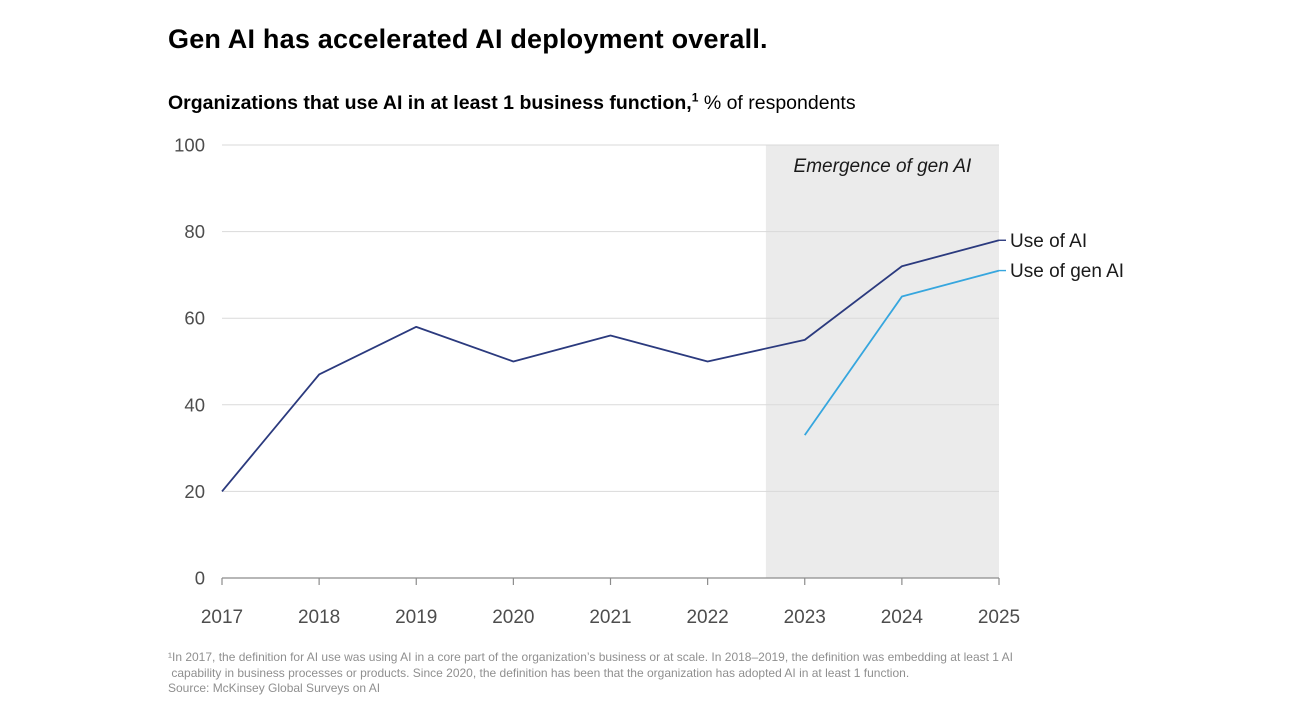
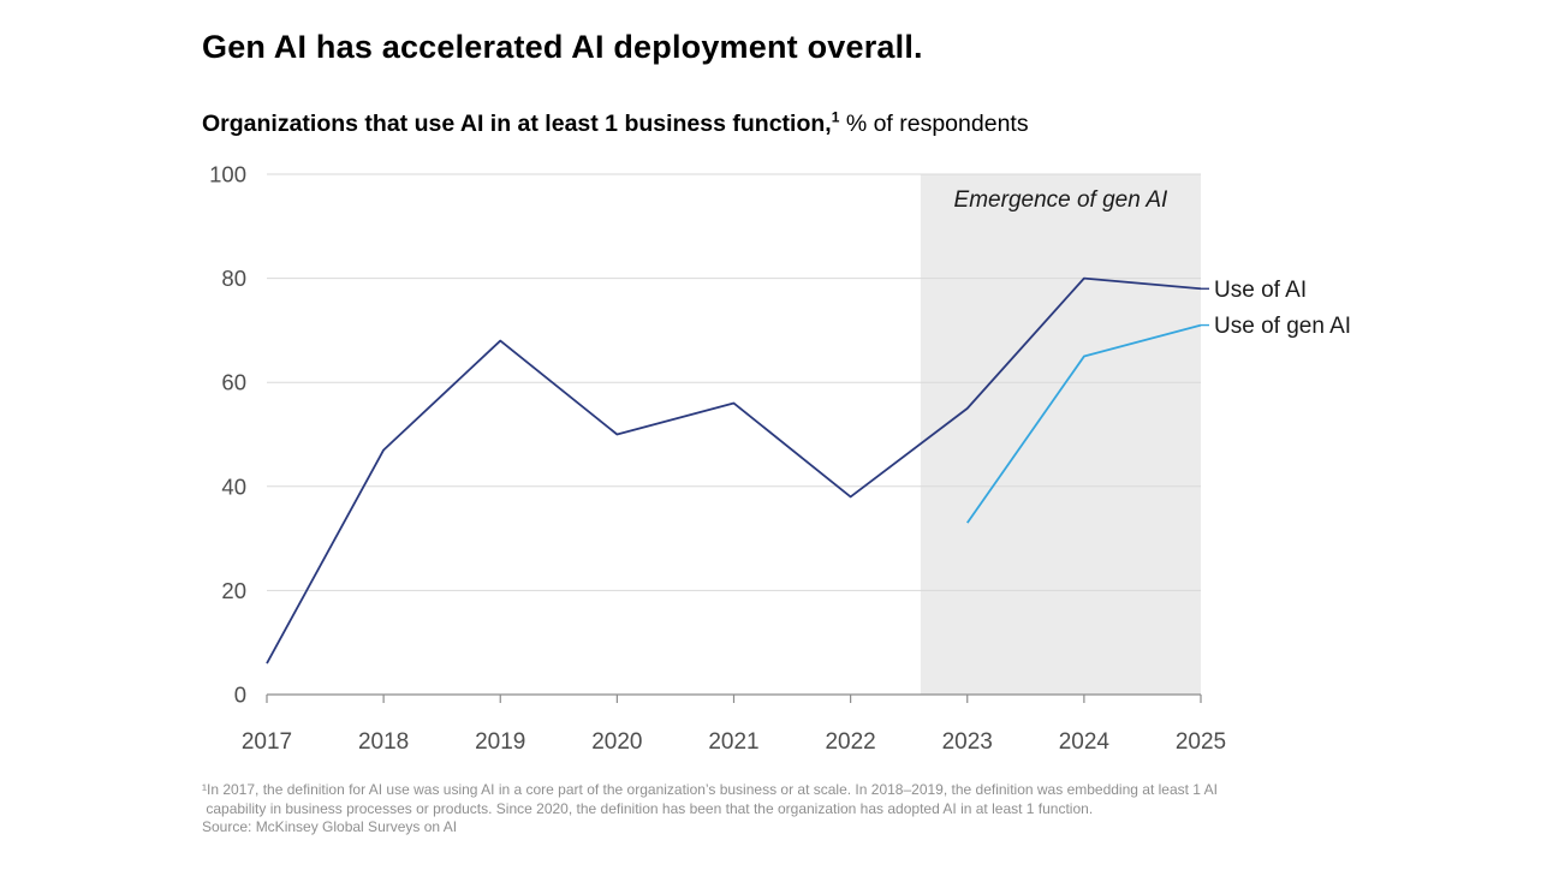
Use of AI/2017: 20 -> 6
Use of AI/2019: 58 -> 68
Use of AI/2022: 50 -> 38
Use of AI/2024: 72 -> 80
